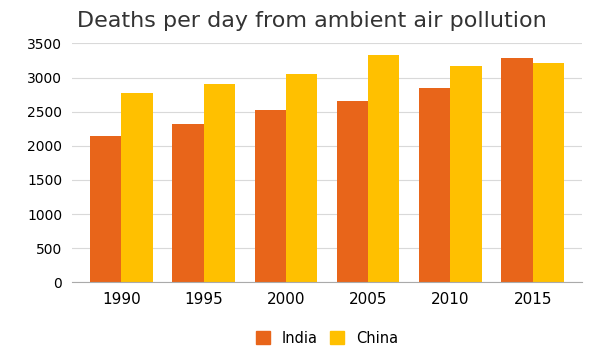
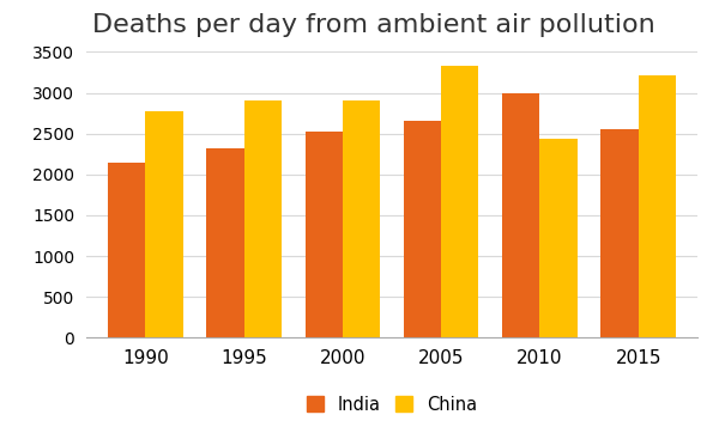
China/2000: 3050 -> 2900
India/2010: 2850 -> 3000
China/2010: 3170 -> 2440
India/2015: 3280 -> 2560
